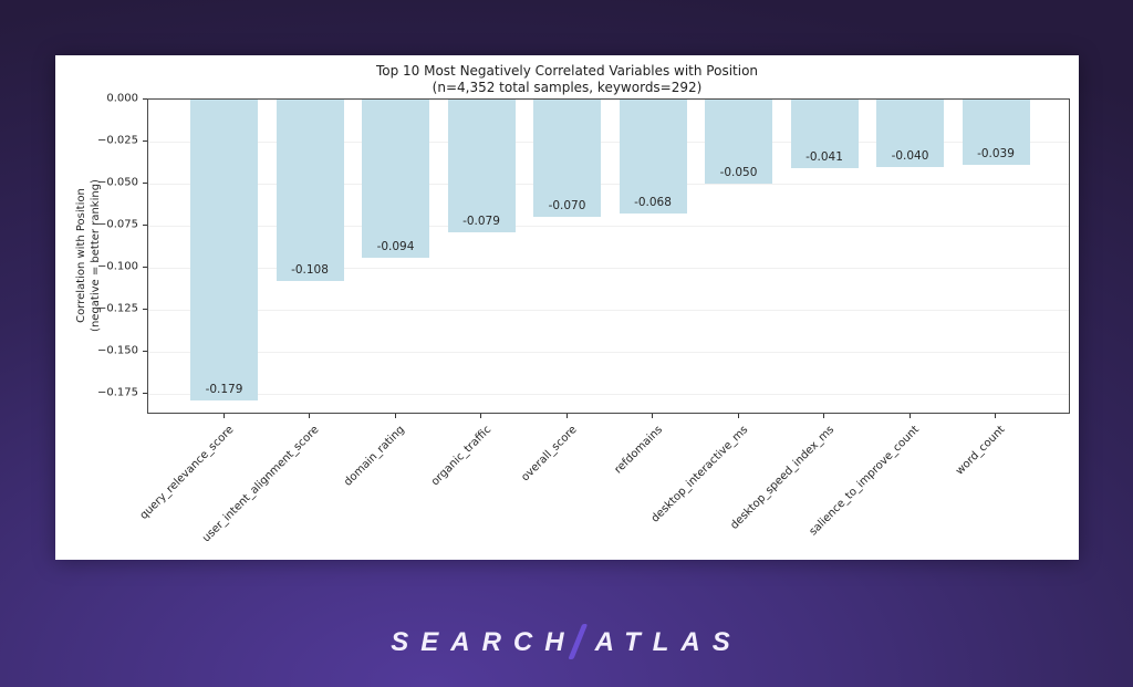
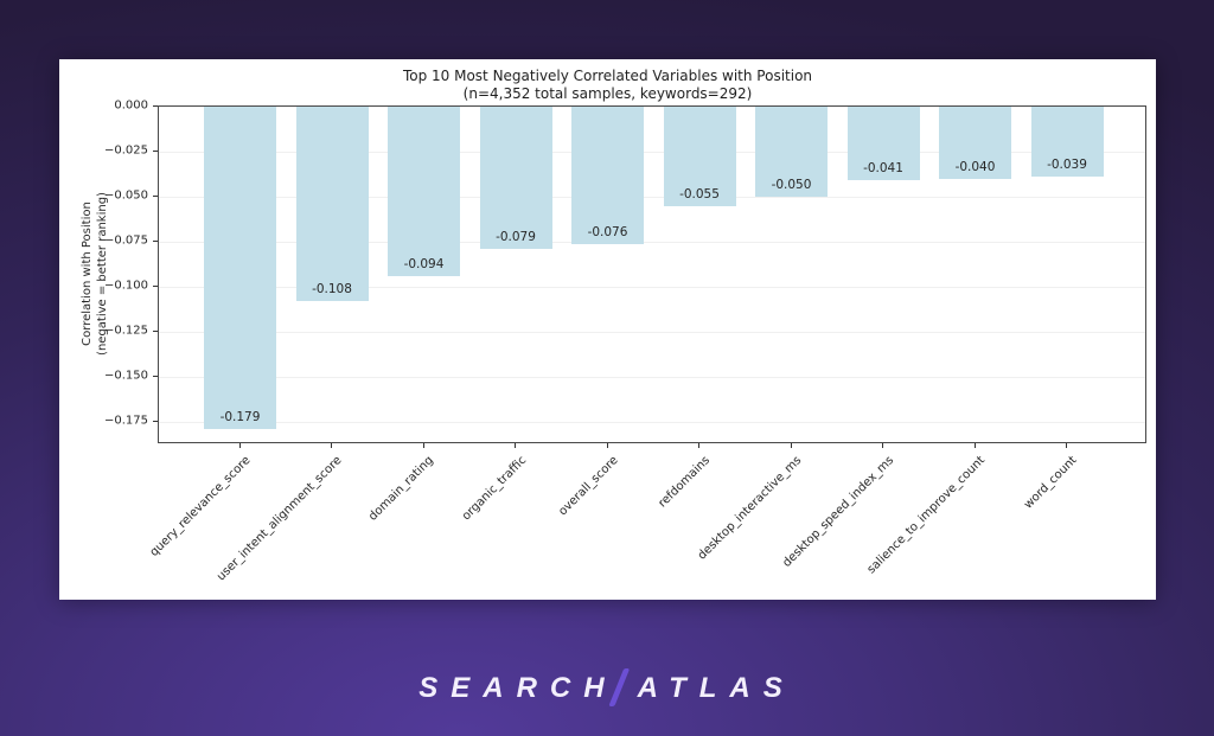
overall_score: -0.070 -> -0.076
refdomains: -0.068 -> -0.055
